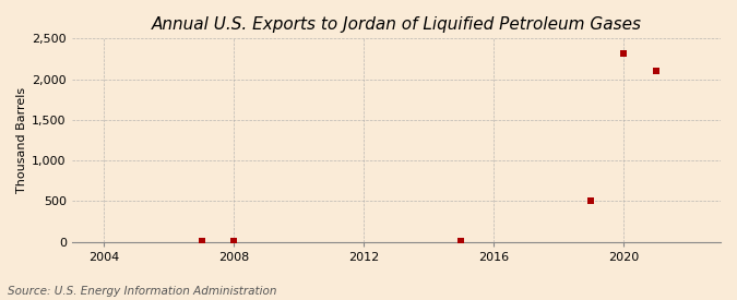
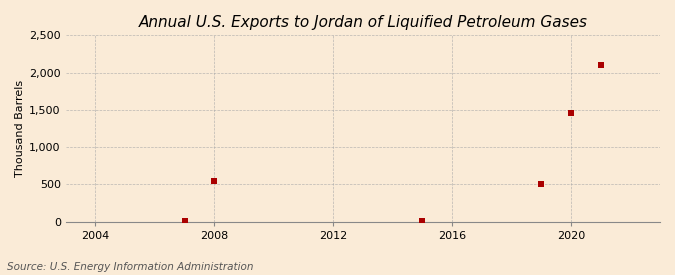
2008: 0 -> 540
2020: 2,320 -> 1,460
